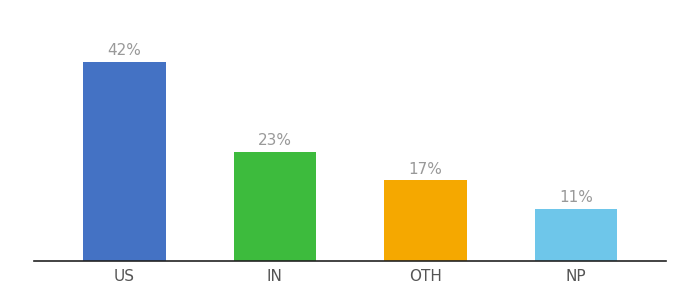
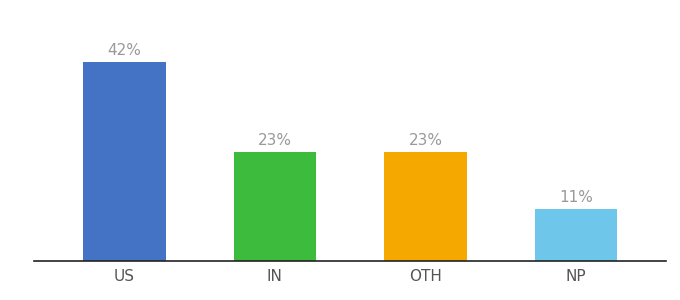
OTH: 17% -> 23%
